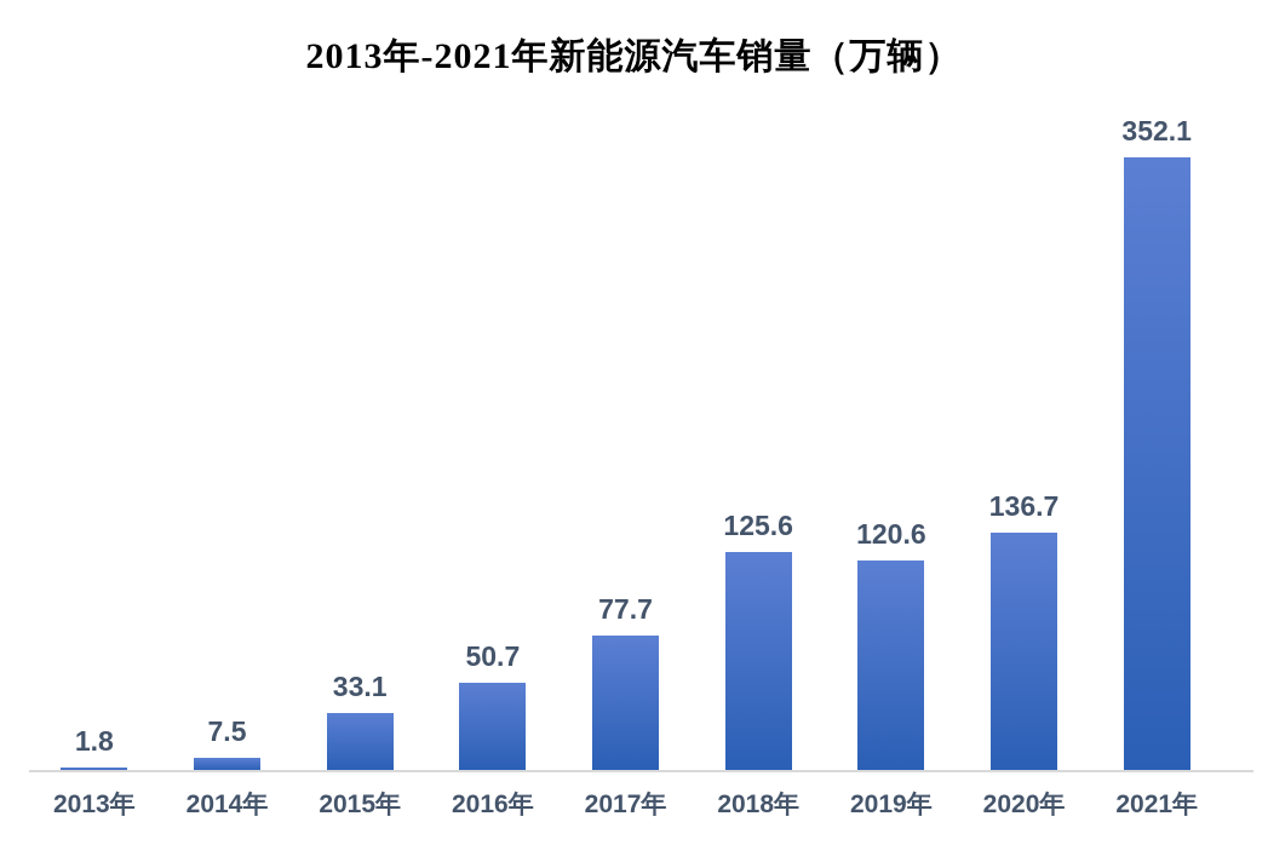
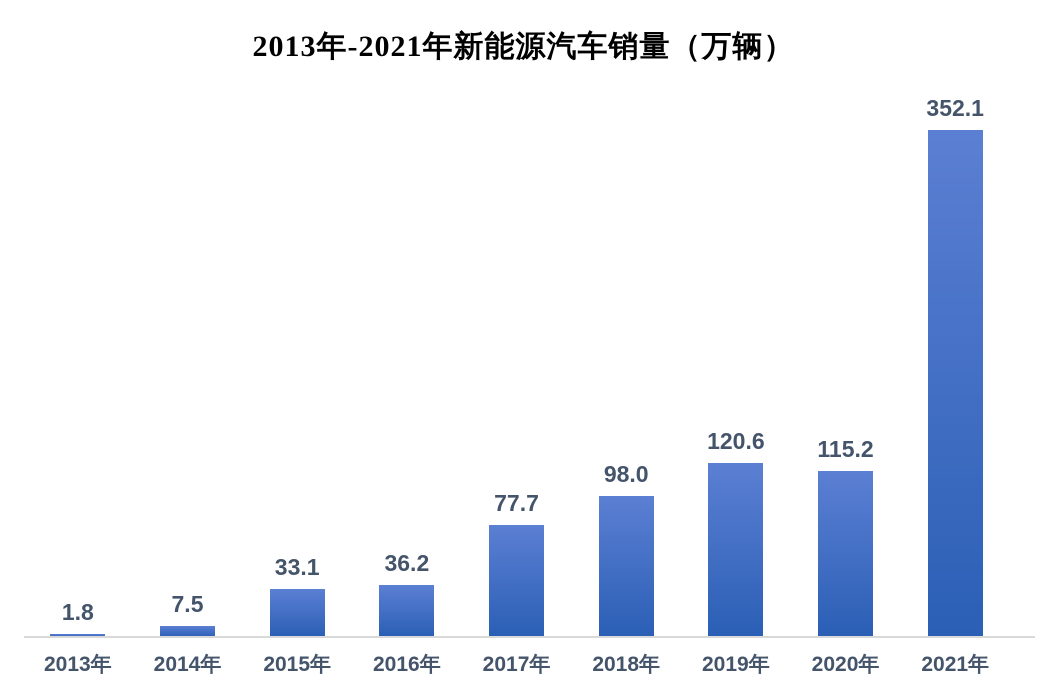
2016年: 50.7 -> 36.2
2018年: 125.6 -> 98.0
2020年: 136.7 -> 115.2
